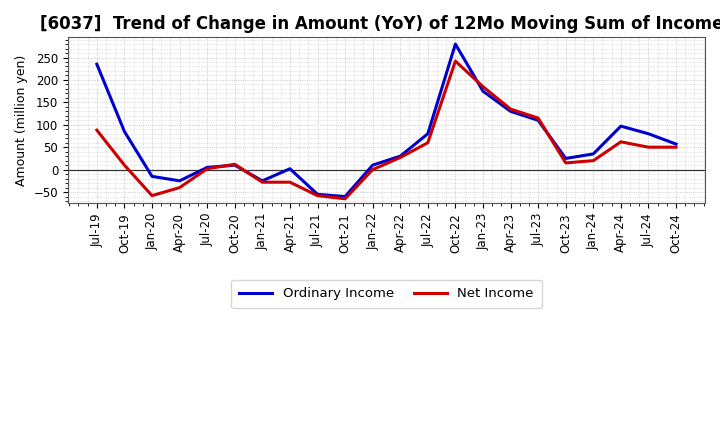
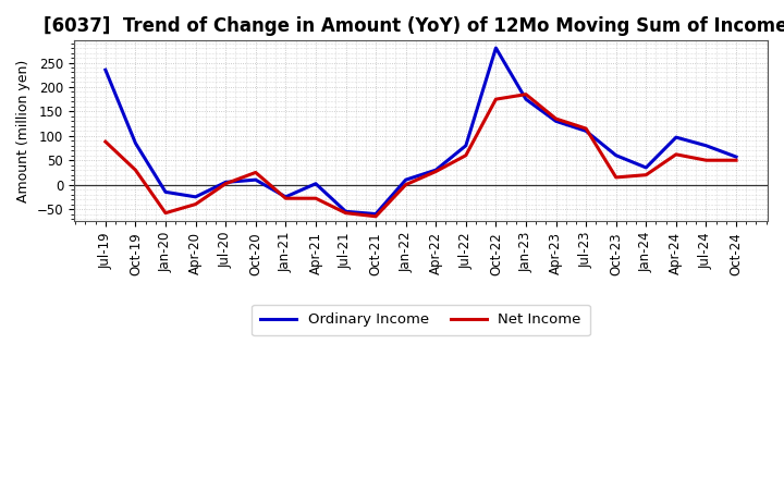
Net Income/Oct-19: 10 -> 30
Net Income/Oct-20: 12 -> 25
Net Income/Oct-22: 242 -> 175
Ordinary Income/Oct-23: 25 -> 60
